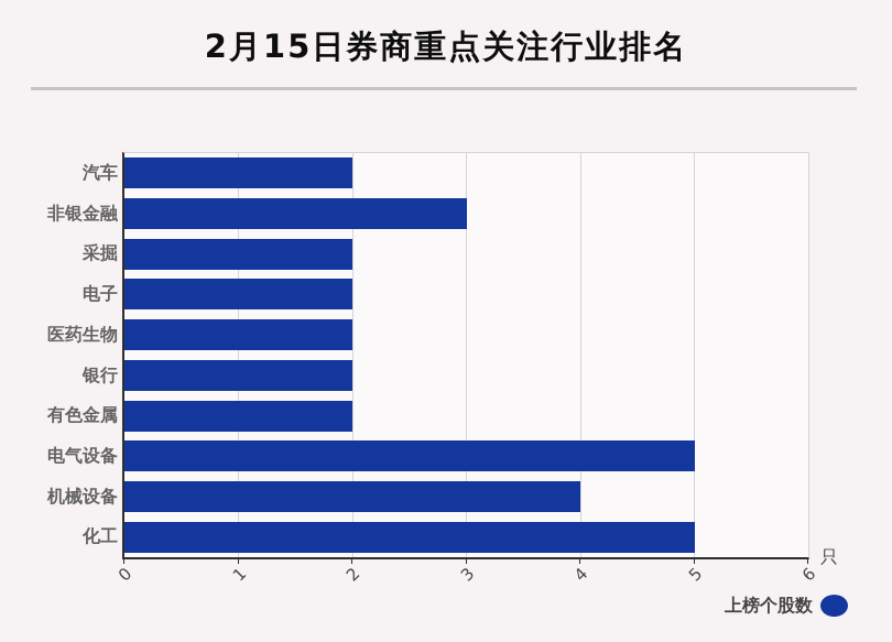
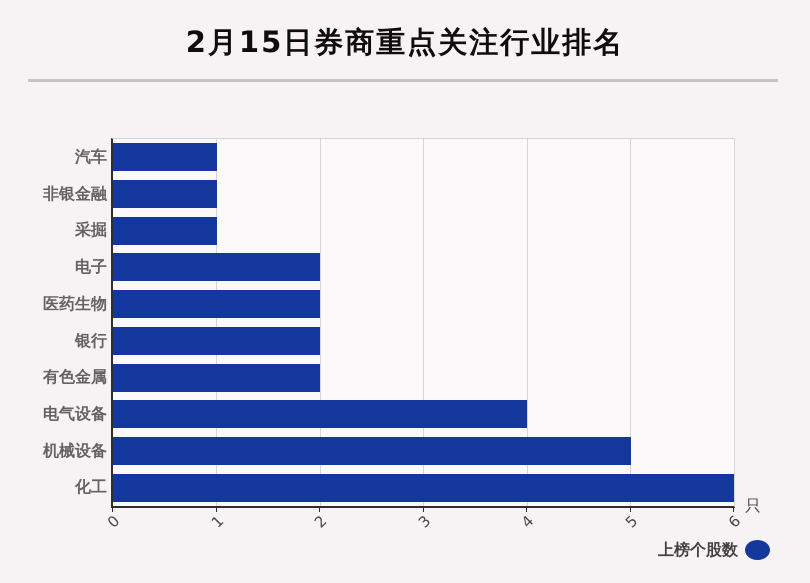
汽车: 2 -> 1
非银金融: 3 -> 1
采掘: 2 -> 1
电气设备: 5 -> 4
机械设备: 4 -> 5
化工: 5 -> 6
